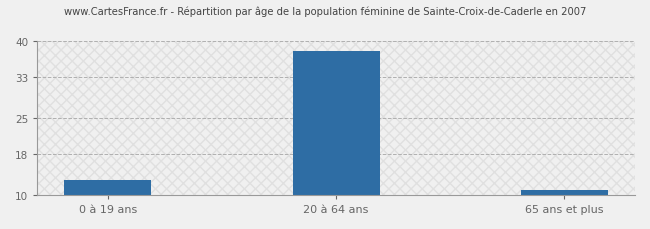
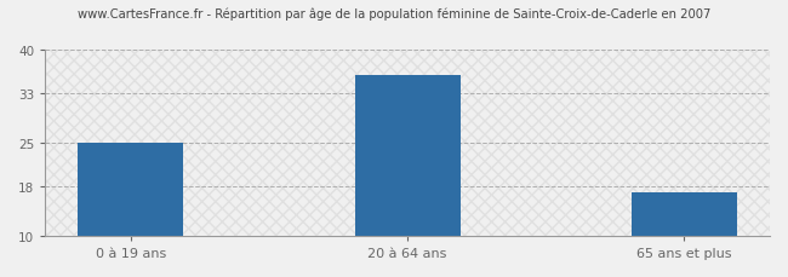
0 à 19 ans: 13 -> 25
20 à 64 ans: 38 -> 36
65 ans et plus: 11 -> 17
